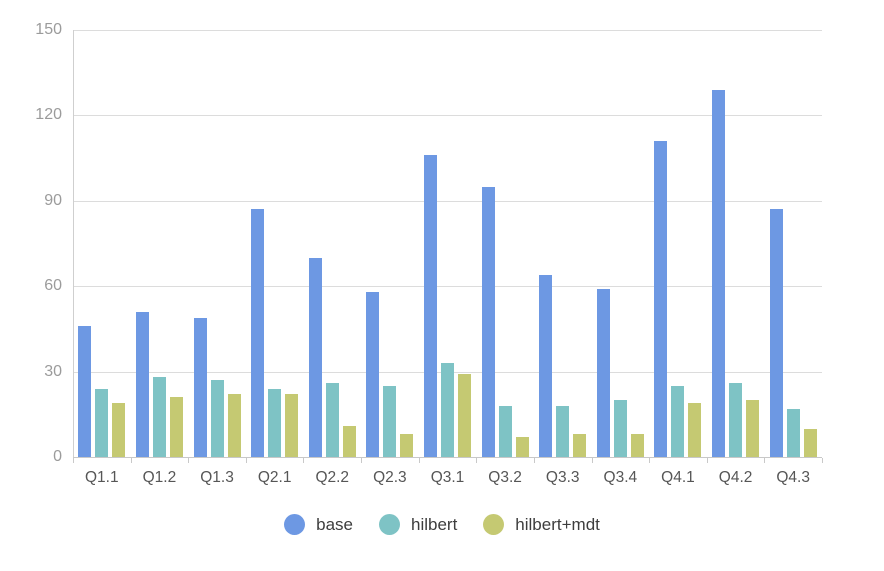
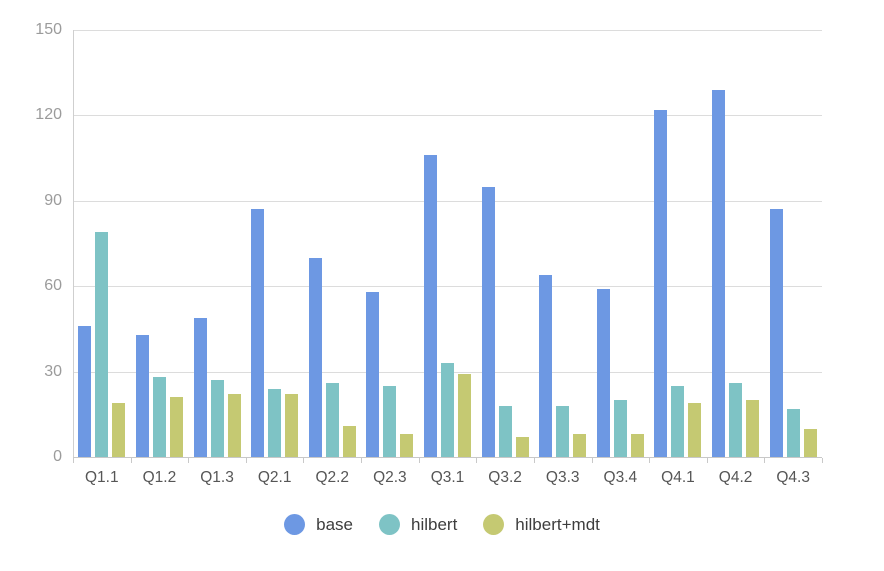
hilbert/Q1.1: 24 -> 79
base/Q1.2: 51 -> 43
base/Q4.1: 111 -> 122
